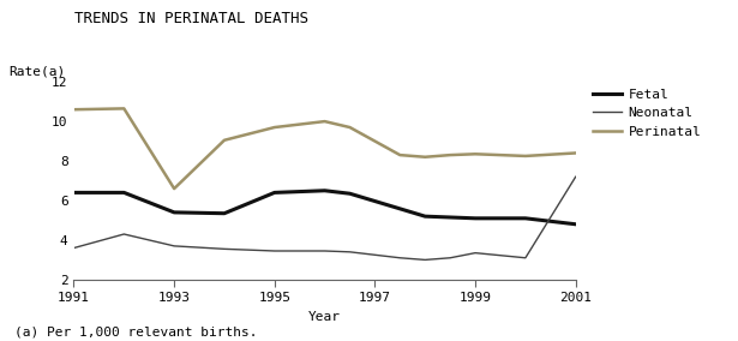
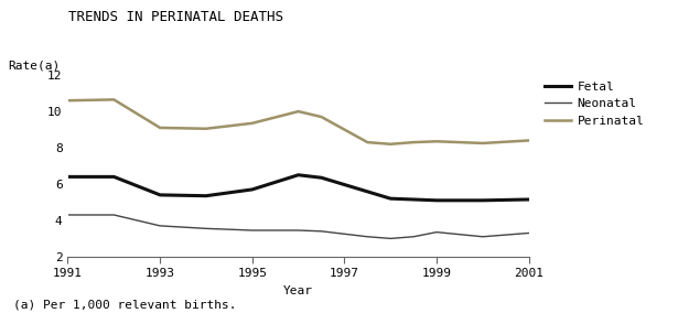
Neonatal/1991: 3.6 -> 4.3
Perinatal/1993: 6.6 -> 9.1
Fetal/1995: 6.4 -> 5.7
Perinatal/1995: 9.7 -> 9.3
Fetal/2001: 4.8 -> 5.2
Neonatal/2001: 7.2 -> 3.3
